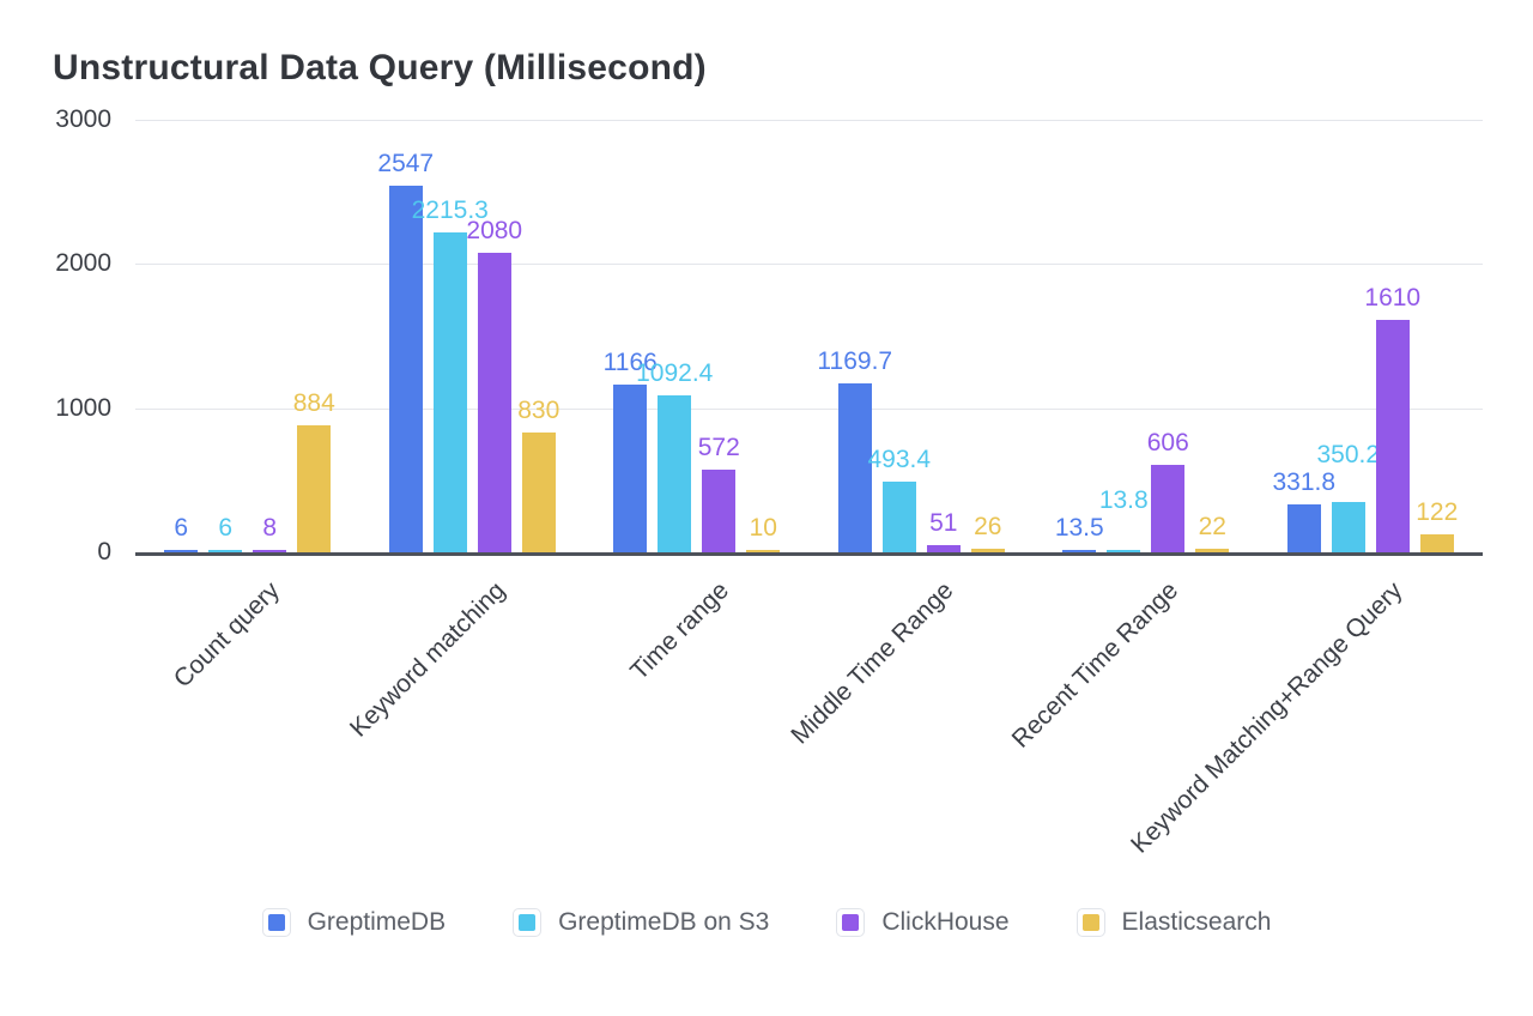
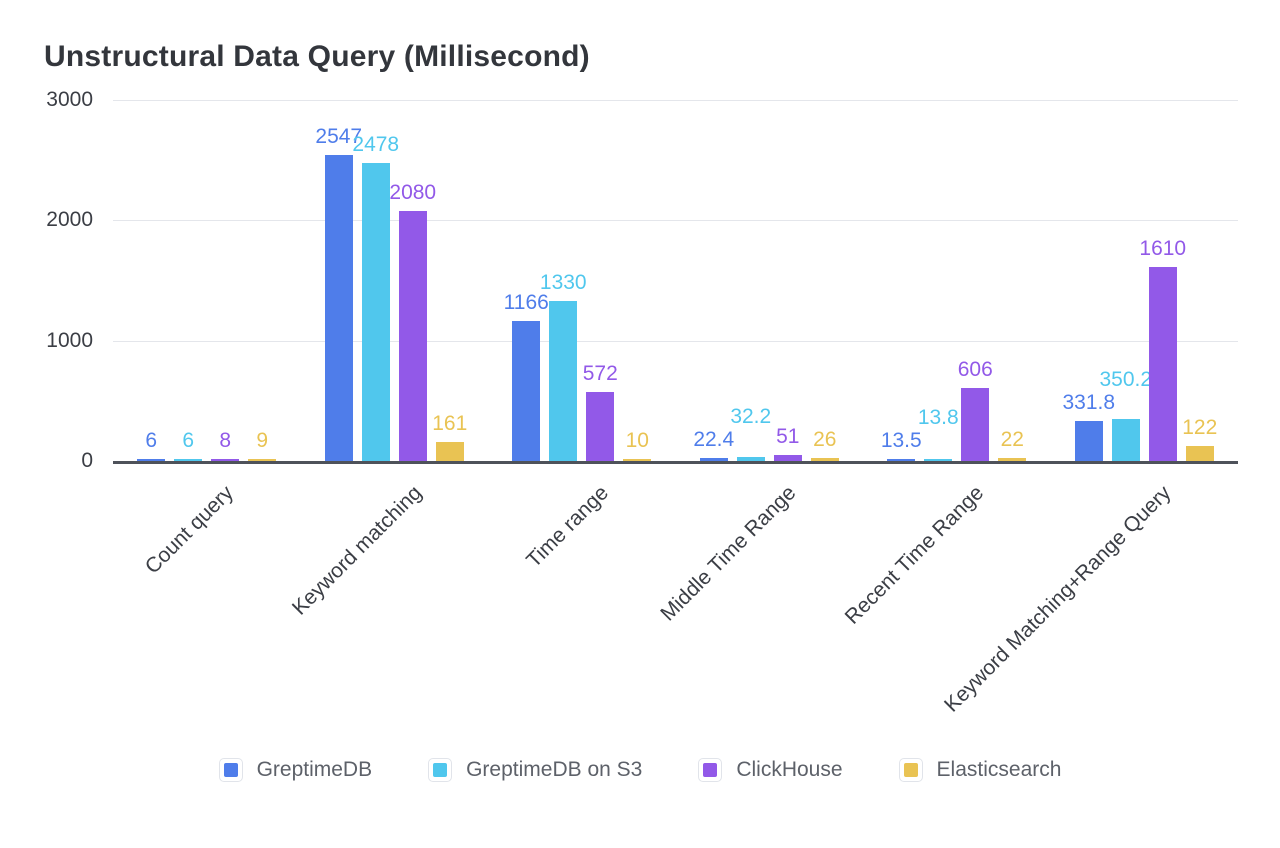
Elasticsearch/Count query: 884 -> 9
GreptimeDB on S3/Keyword matching: 2215.3 -> 2478
Elasticsearch/Keyword matching: 830 -> 161
GreptimeDB on S3/Time range: 1092.4 -> 1330
GreptimeDB/Middle Time Range: 1169.7 -> 22.4
GreptimeDB on S3/Middle Time Range: 493.4 -> 32.2
